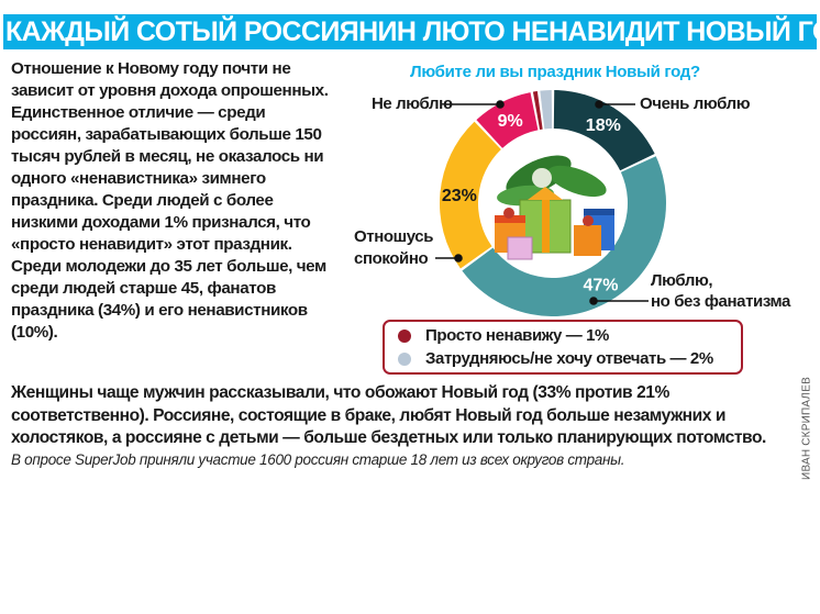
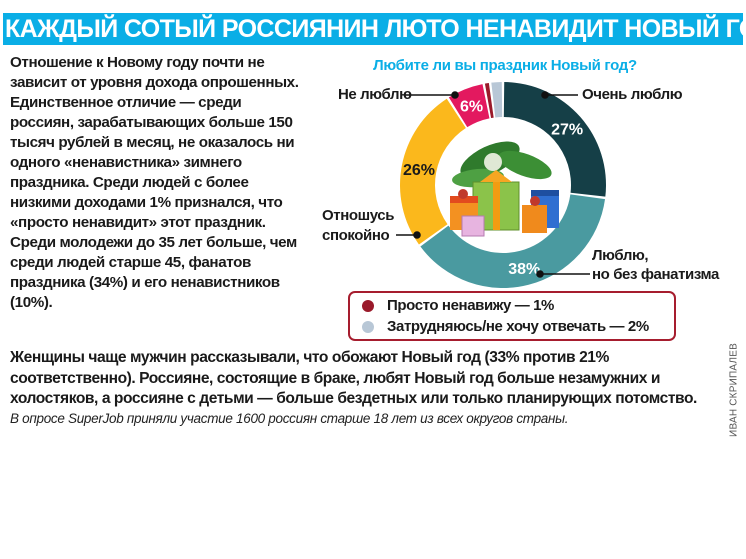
Очень люблю: 18% -> 27%
Люблю, но без фанатизма: 47% -> 38%
Отношусь спокойно: 23% -> 26%
Не люблю: 9% -> 6%
